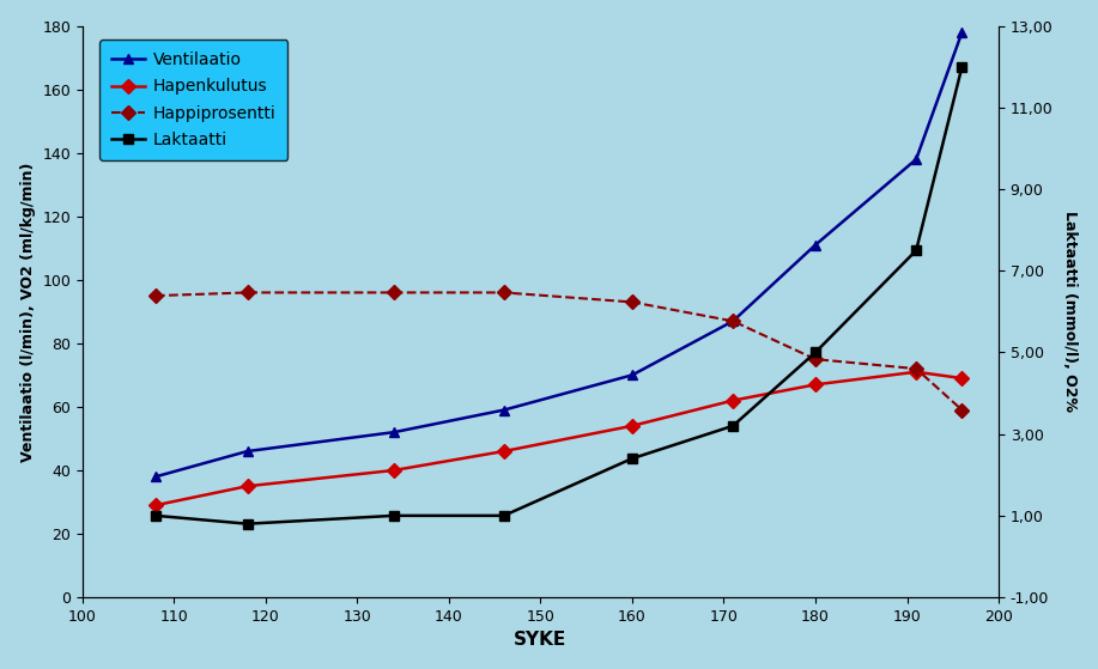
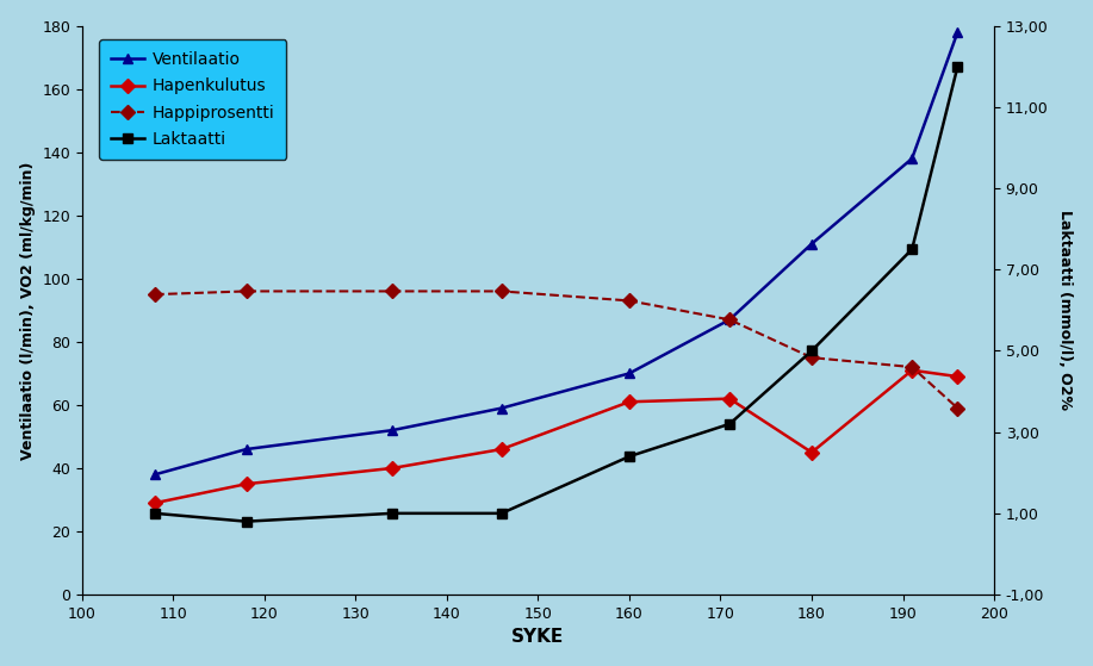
Hapenkulutus/160: 54 -> 61
Hapenkulutus/180: 67 -> 45
